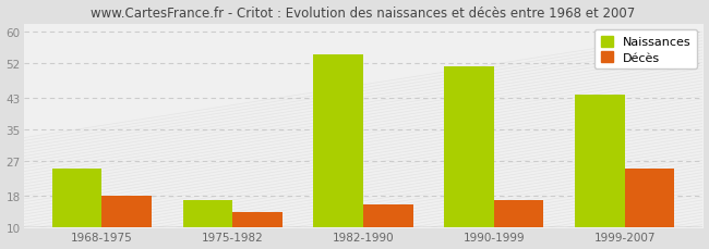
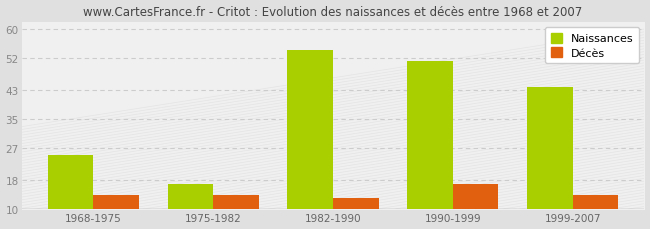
Décès/1968-1975: 18 -> 14
Décès/1982-1990: 16 -> 13
Décès/1999-2007: 25 -> 14
